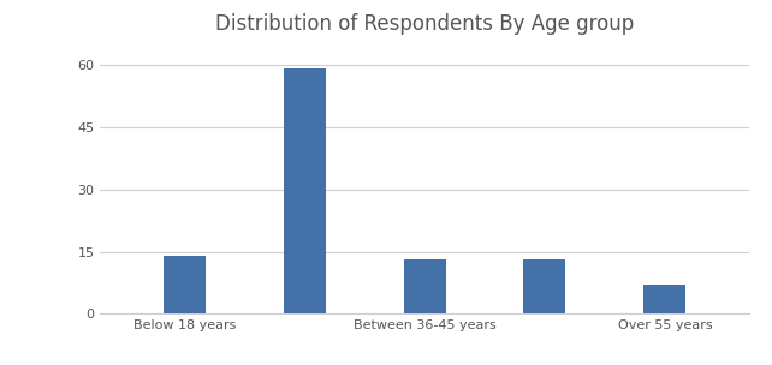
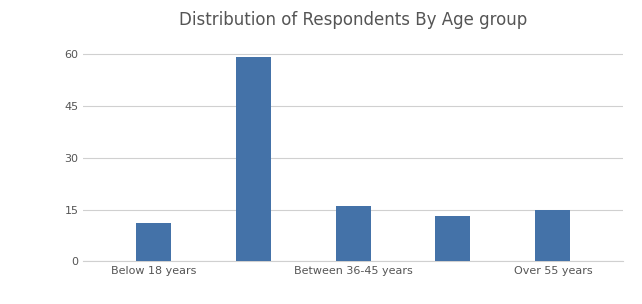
Below 18 years: 14 -> 11
Between 36-45 years: 13 -> 16
Over 55 years: 7 -> 15
